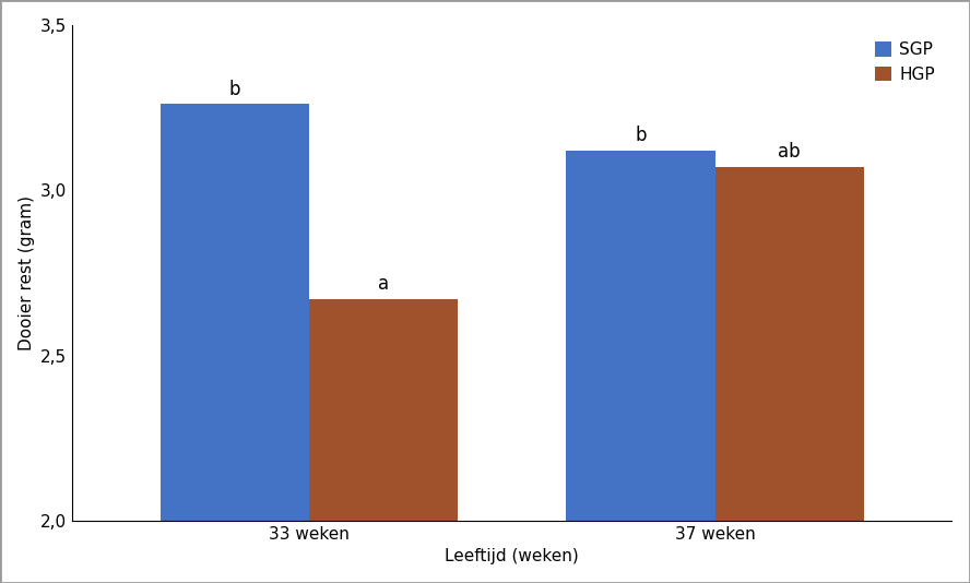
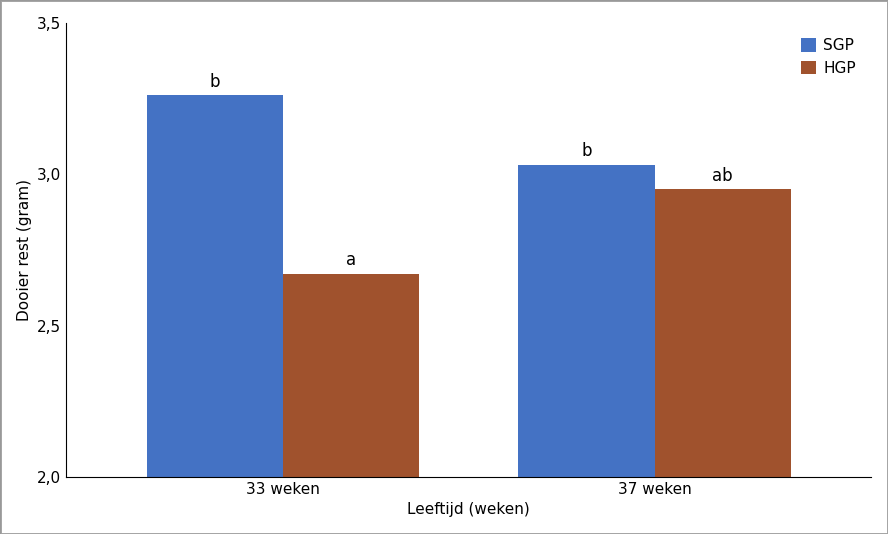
SGP/37 weken: 3,12 -> 3,03
HGP/37 weken: 3,07 -> 2,95
